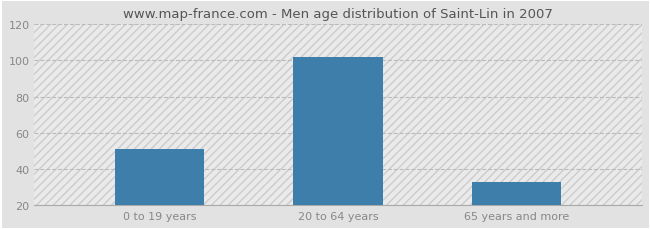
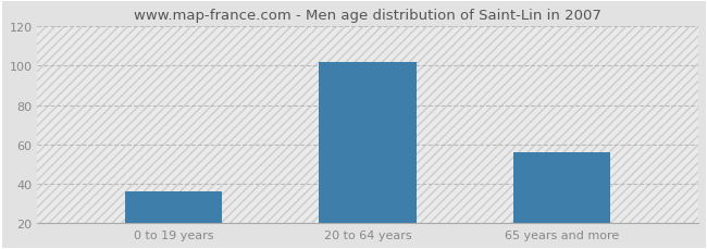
0 to 19 years: 51 -> 36
65 years and more: 33 -> 56
